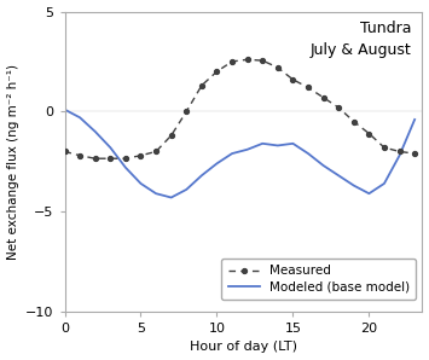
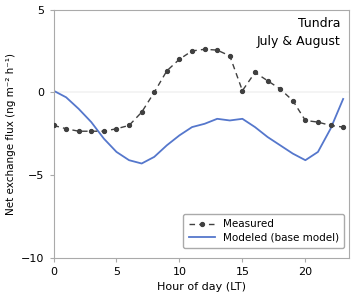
Measured/15: 1.6 -> 0.1
Measured/20: -1.1 -> -1.7
